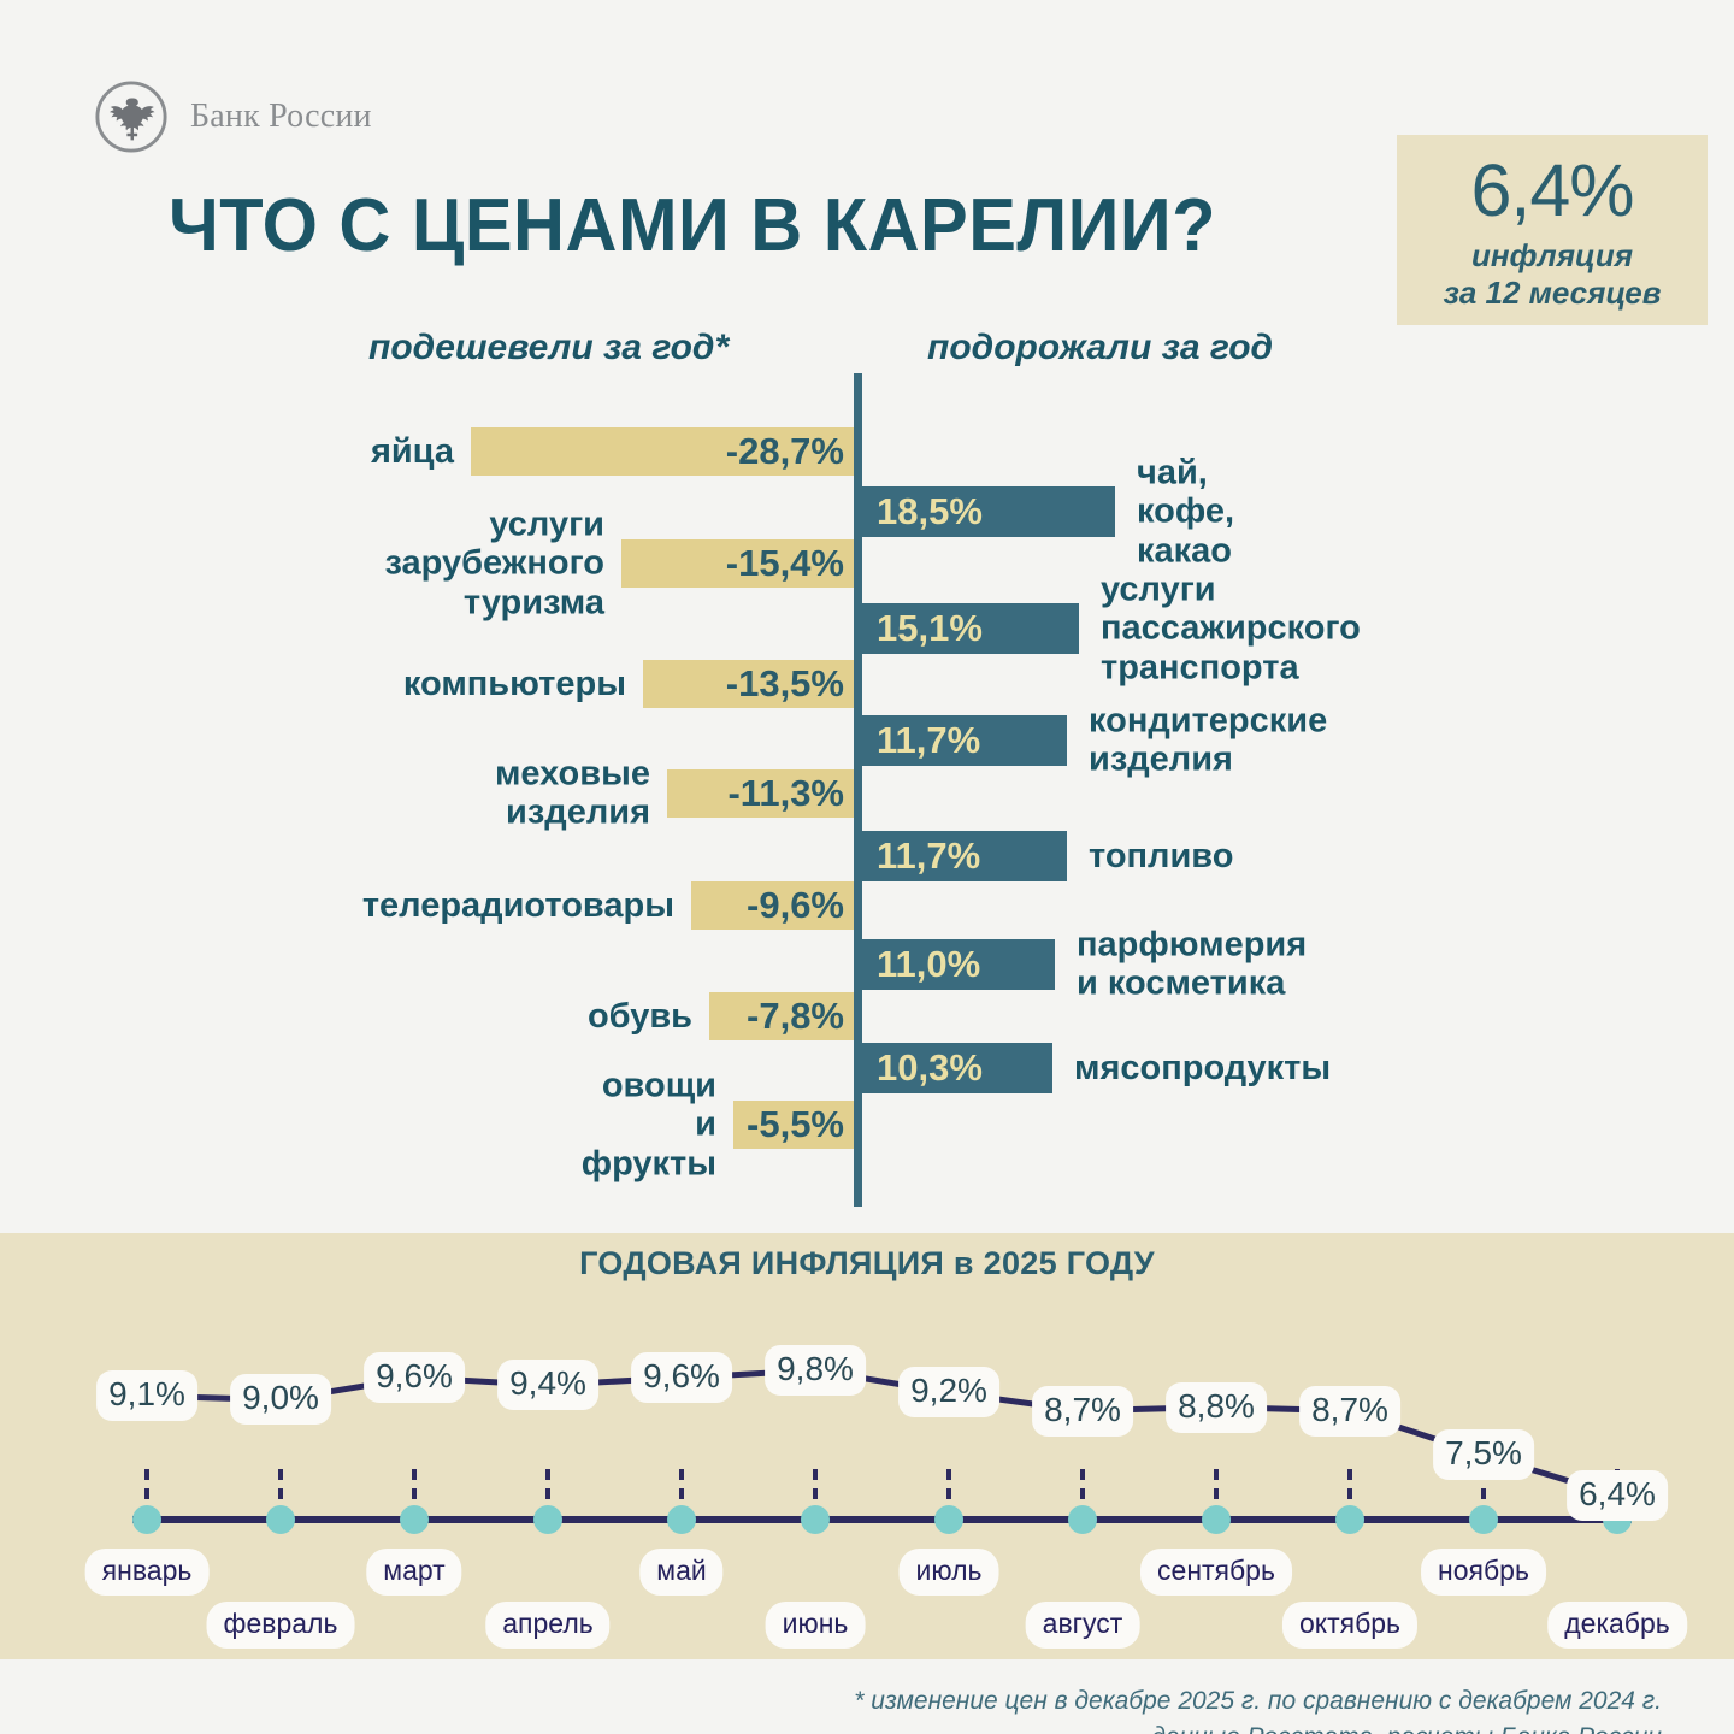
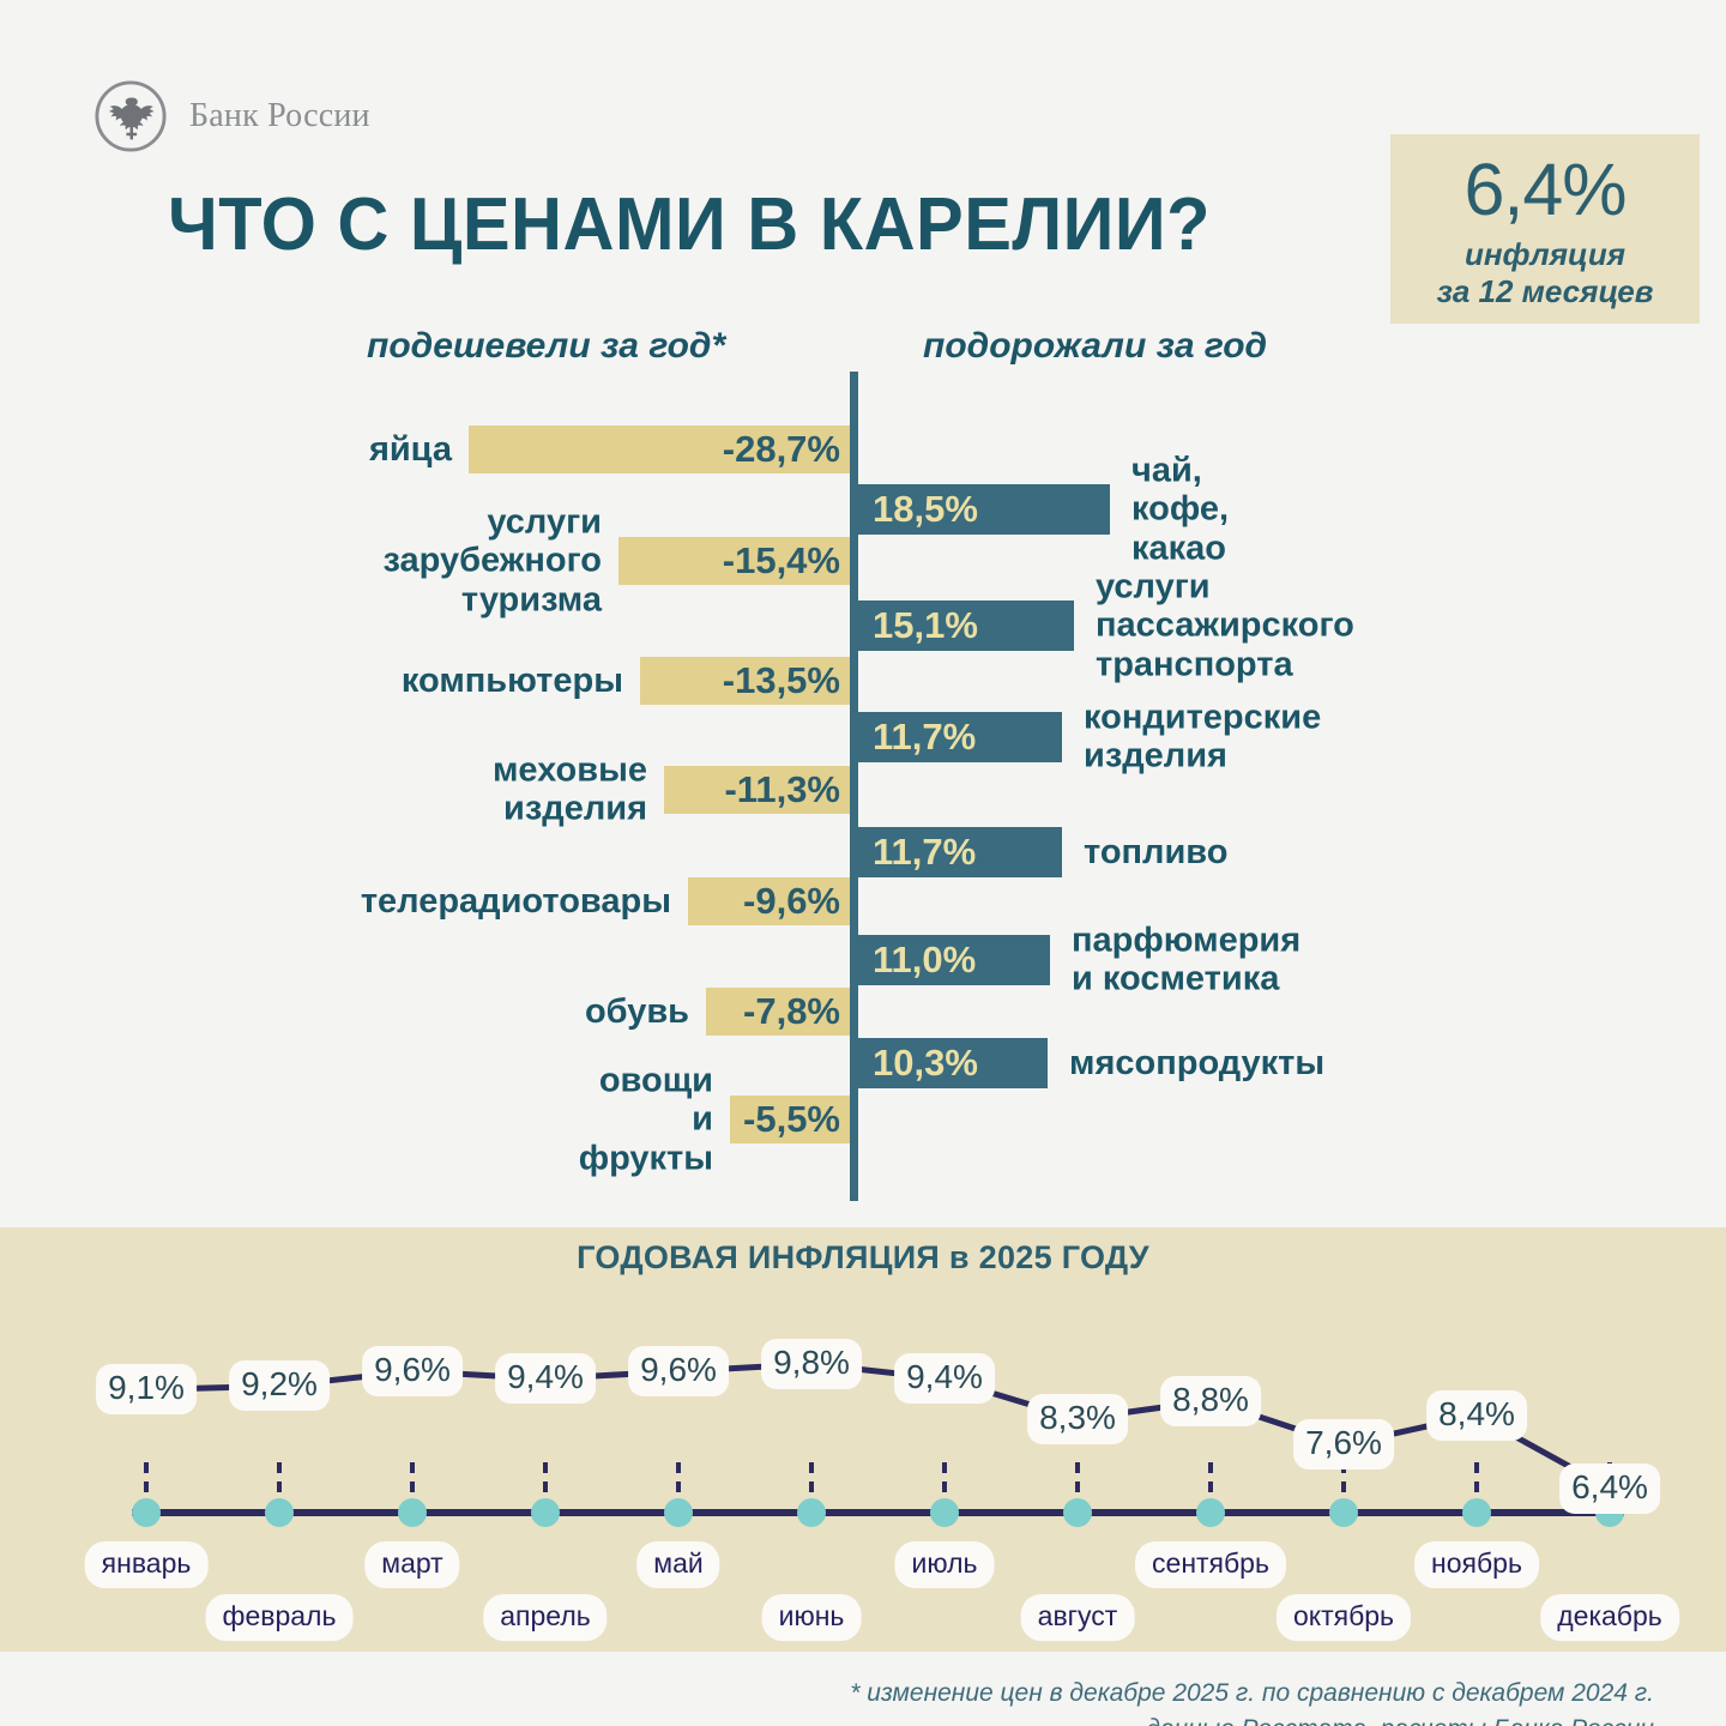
ГОДОВАЯ ИНФЛЯЦИЯ в 2025 ГОДУ/февраль: 9,0% -> 9,2%
ГОДОВАЯ ИНФЛЯЦИЯ в 2025 ГОДУ/июль: 9,2% -> 9,4%
ГОДОВАЯ ИНФЛЯЦИЯ в 2025 ГОДУ/август: 8,7% -> 8,3%
ГОДОВАЯ ИНФЛЯЦИЯ в 2025 ГОДУ/октябрь: 8,7% -> 7,6%
ГОДОВАЯ ИНФЛЯЦИЯ в 2025 ГОДУ/ноябрь: 7,5% -> 8,4%
